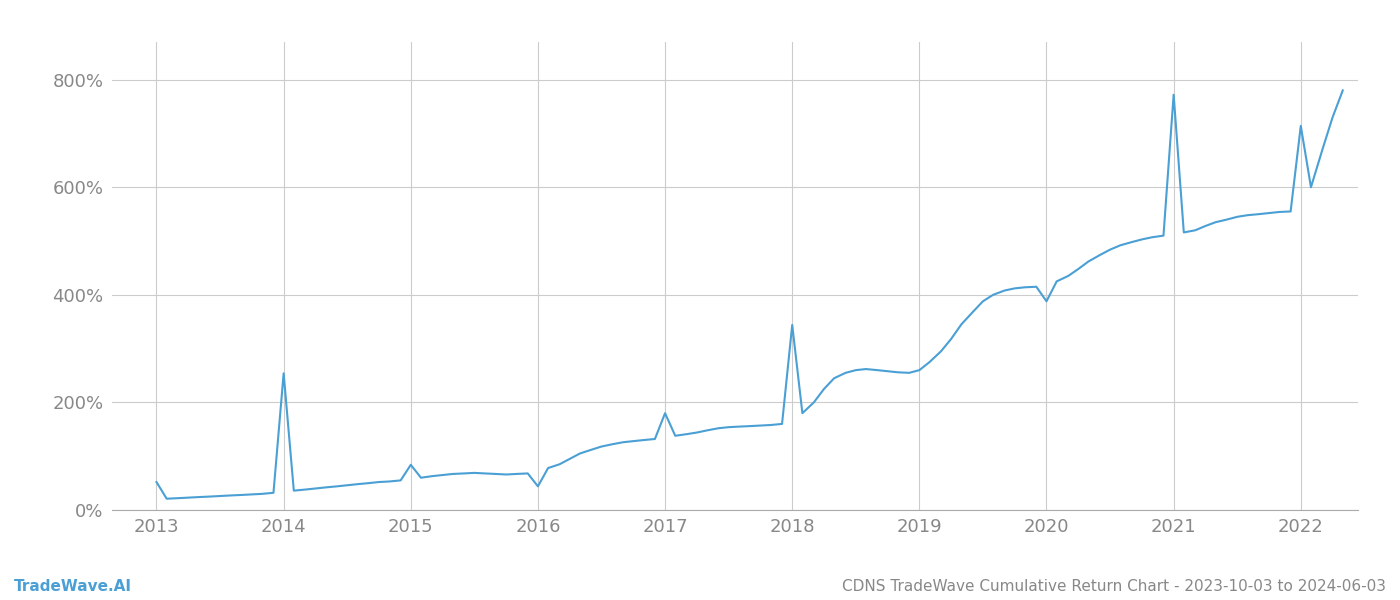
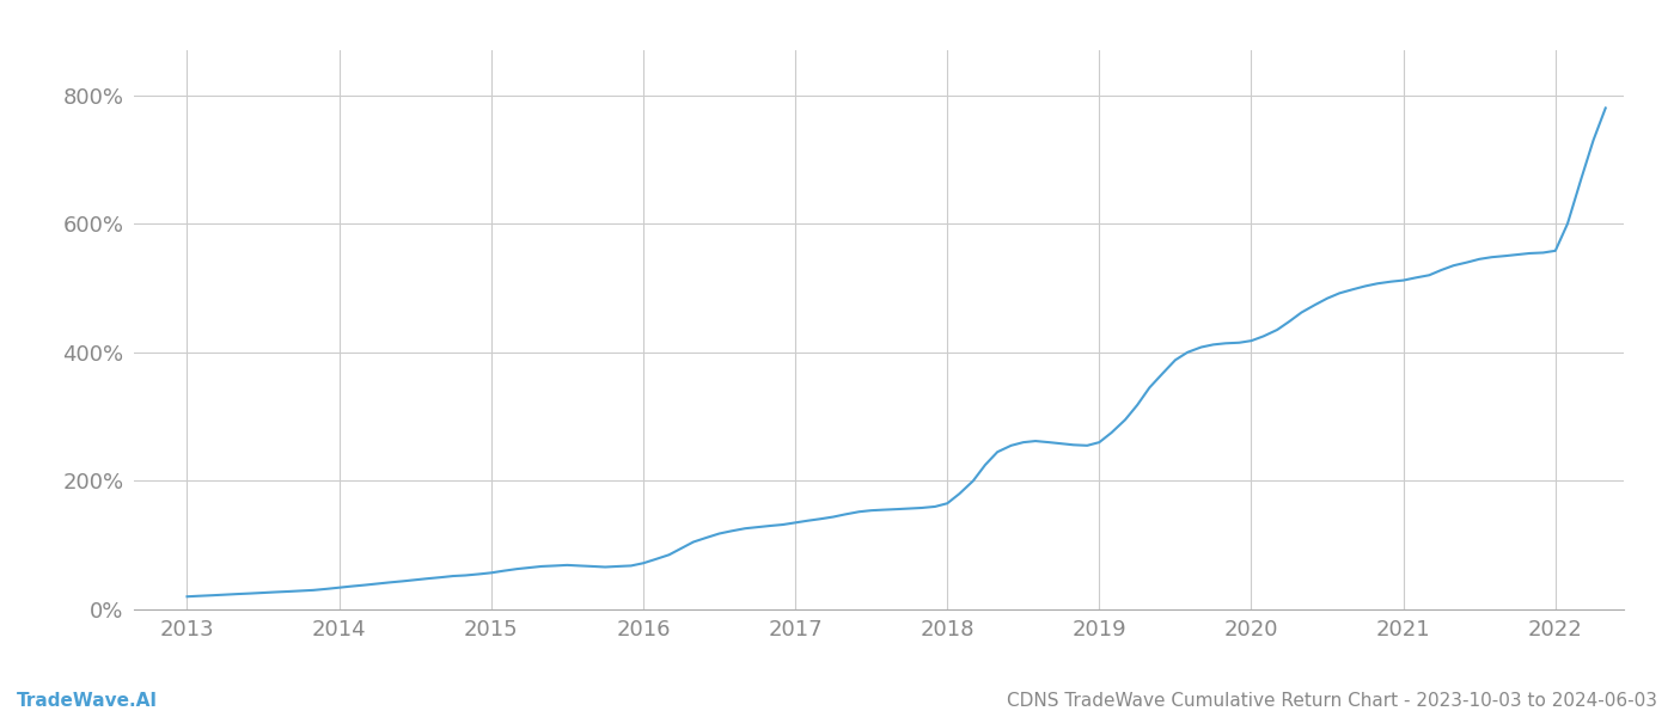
2013: 52% -> 20%
2014: 254% -> 34%
2015: 84% -> 57%
2016: 44% -> 72%
2017: 180% -> 135%
2018: 344% -> 165%
2020: 388% -> 418%
2021: 772% -> 512%
2022: 714% -> 558%
